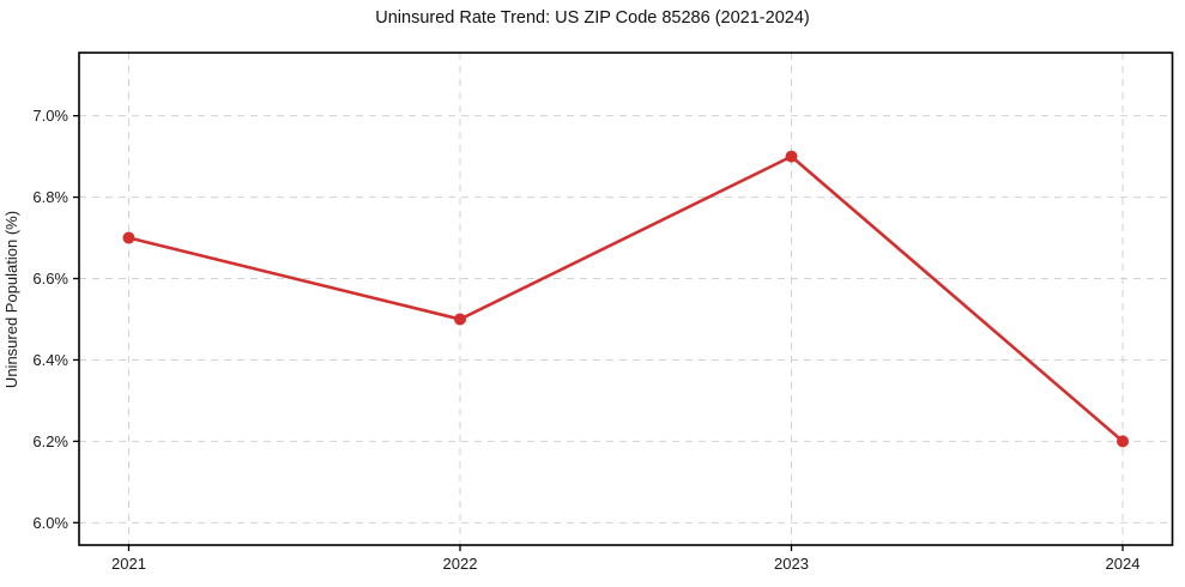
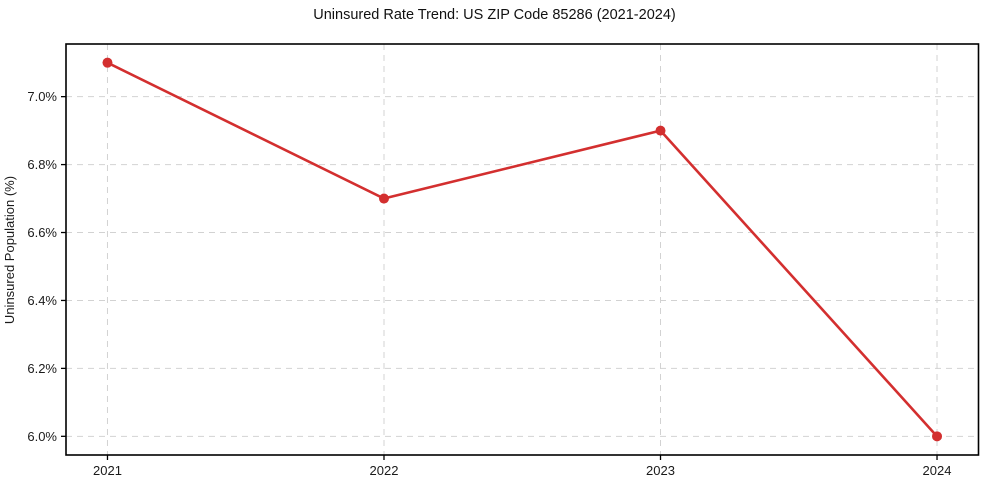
2021: 6.7% -> 7.1%
2022: 6.5% -> 6.7%
2024: 6.2% -> 6.0%
